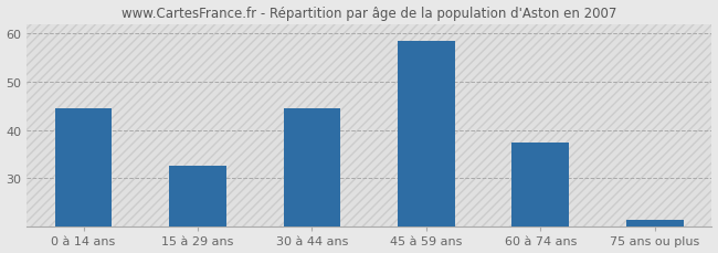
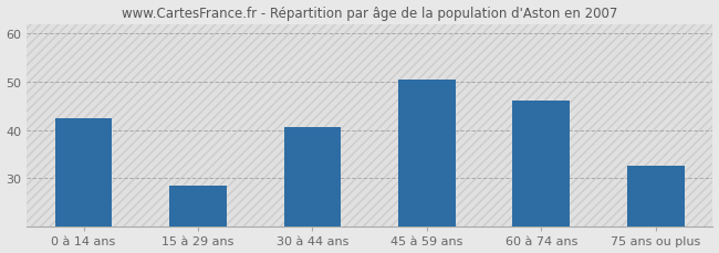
0 à 14 ans: 44.5 -> 42.5
15 à 29 ans: 32.5 -> 28.5
30 à 44 ans: 44.5 -> 40.5
45 à 59 ans: 58.5 -> 50.5
60 à 74 ans: 37.5 -> 46.0
75 ans ou plus: 21.5 -> 32.5
